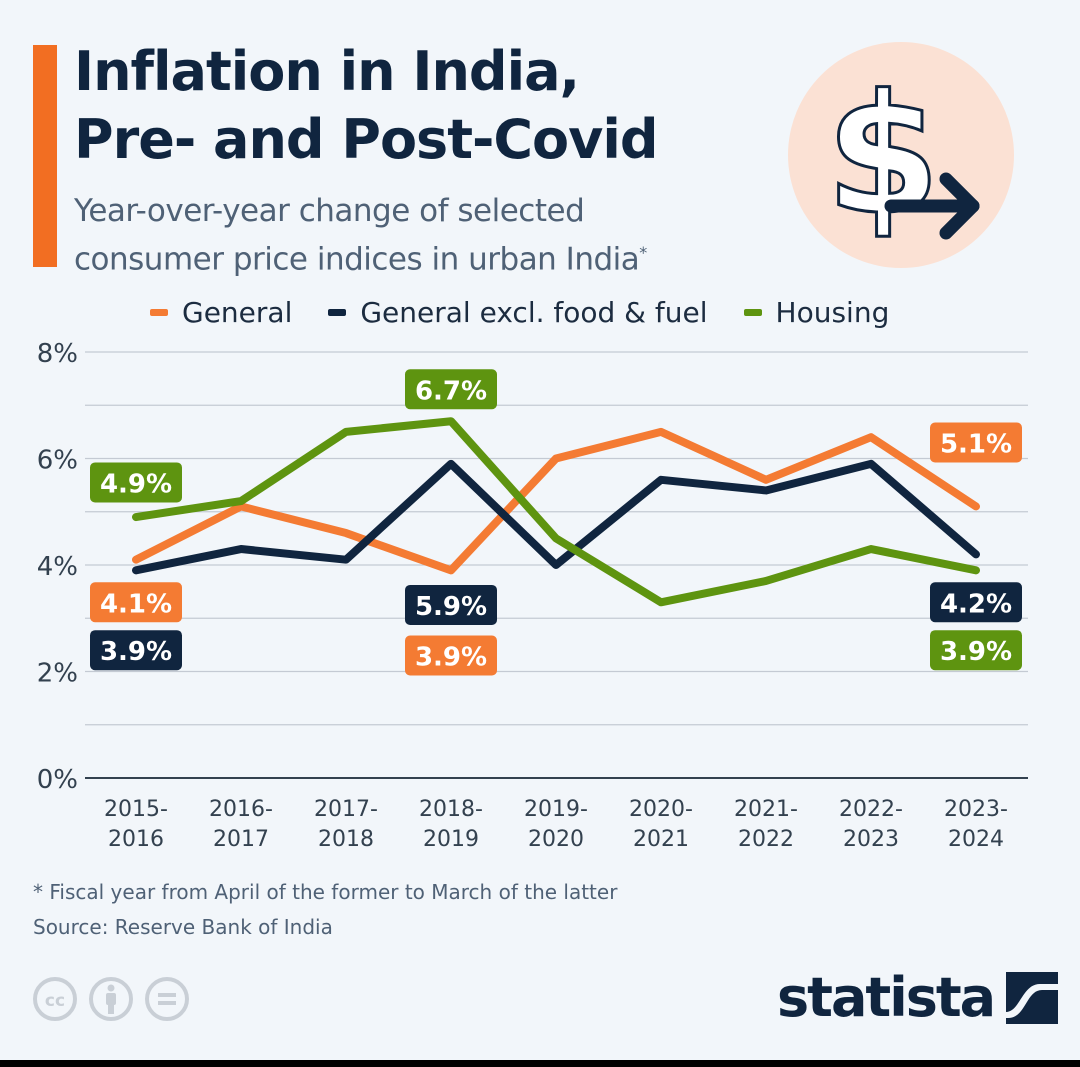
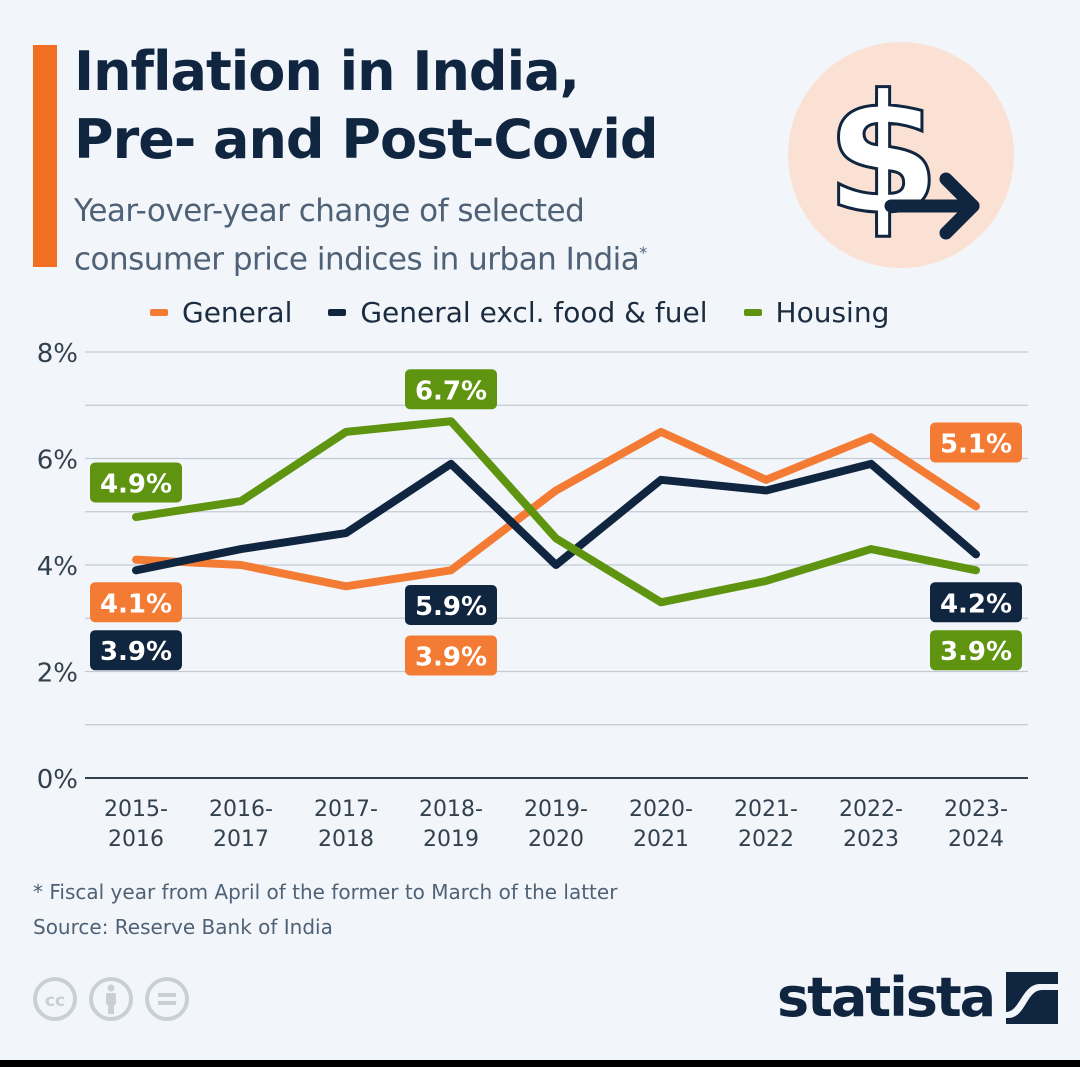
General/2016-2017: 5.1% -> 4.0%
General/2017-2018: 4.6% -> 3.6%
General excl. food & fuel/2017-2018: 4.1% -> 4.6%
General/2019-2020: 6.0% -> 5.4%
